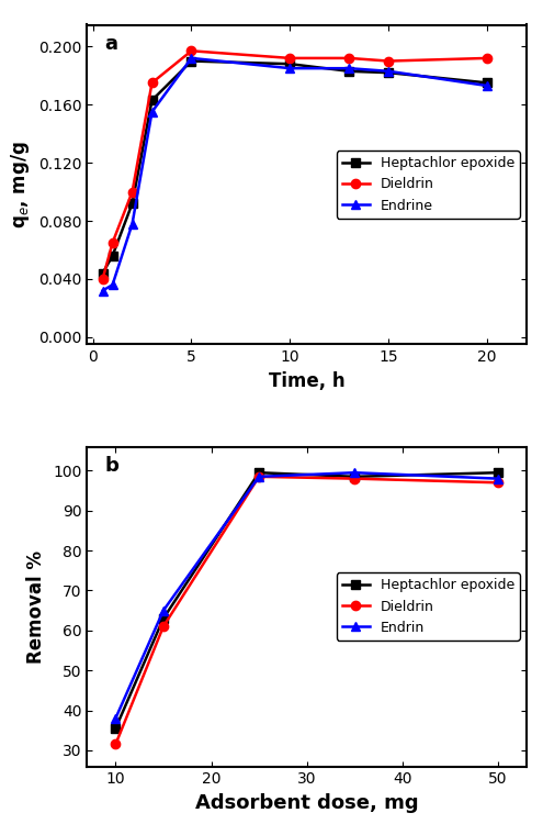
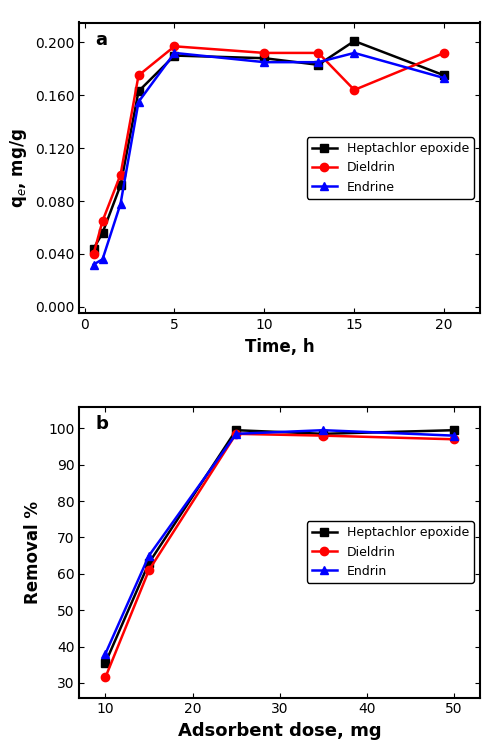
Heptachlor epoxide/15: 0.182 -> 0.201
Dieldrin/15: 0.190 -> 0.164
Endrine/15: 0.183 -> 0.192
